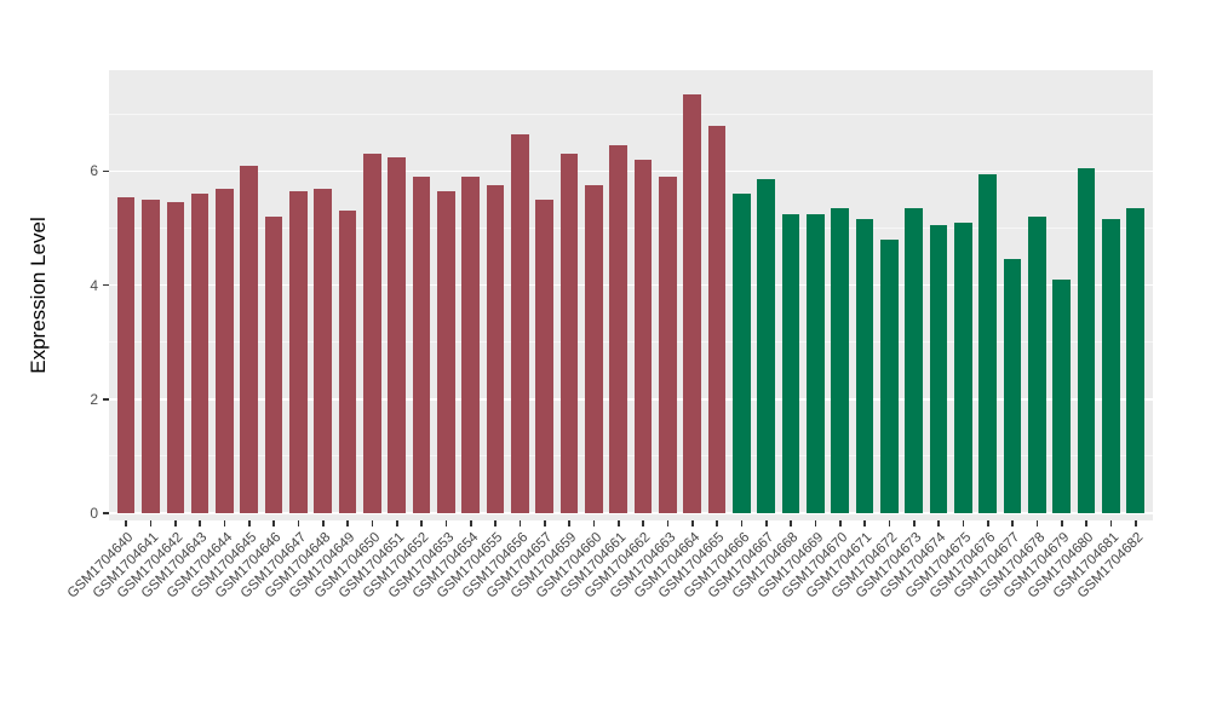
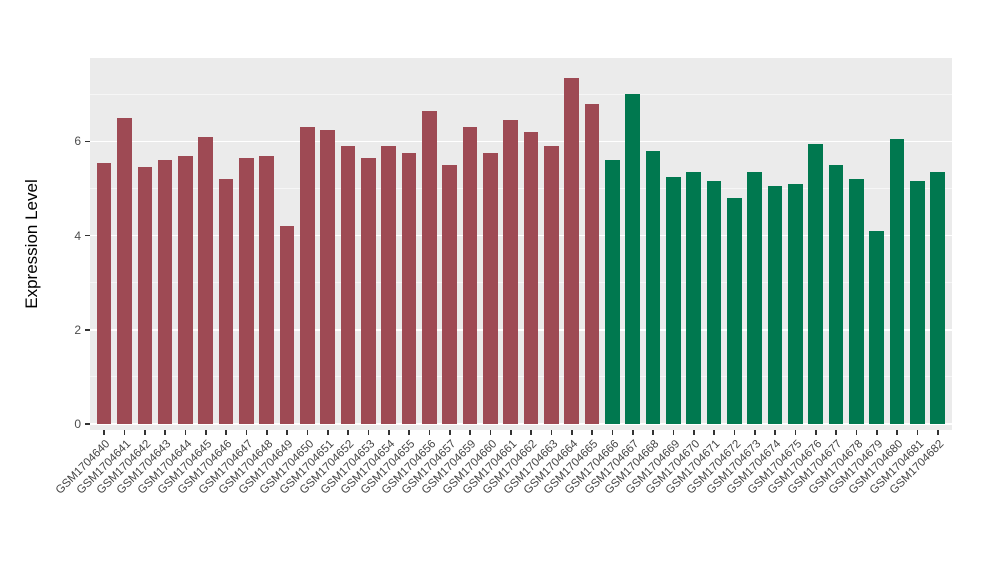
GSM1704641: 5.5 -> 6.5
GSM1704649: 5.3 -> 4.2
GSM1704667: 5.8 -> 7.0
GSM1704668: 5.2 -> 5.8
GSM1704677: 4.5 -> 5.5
